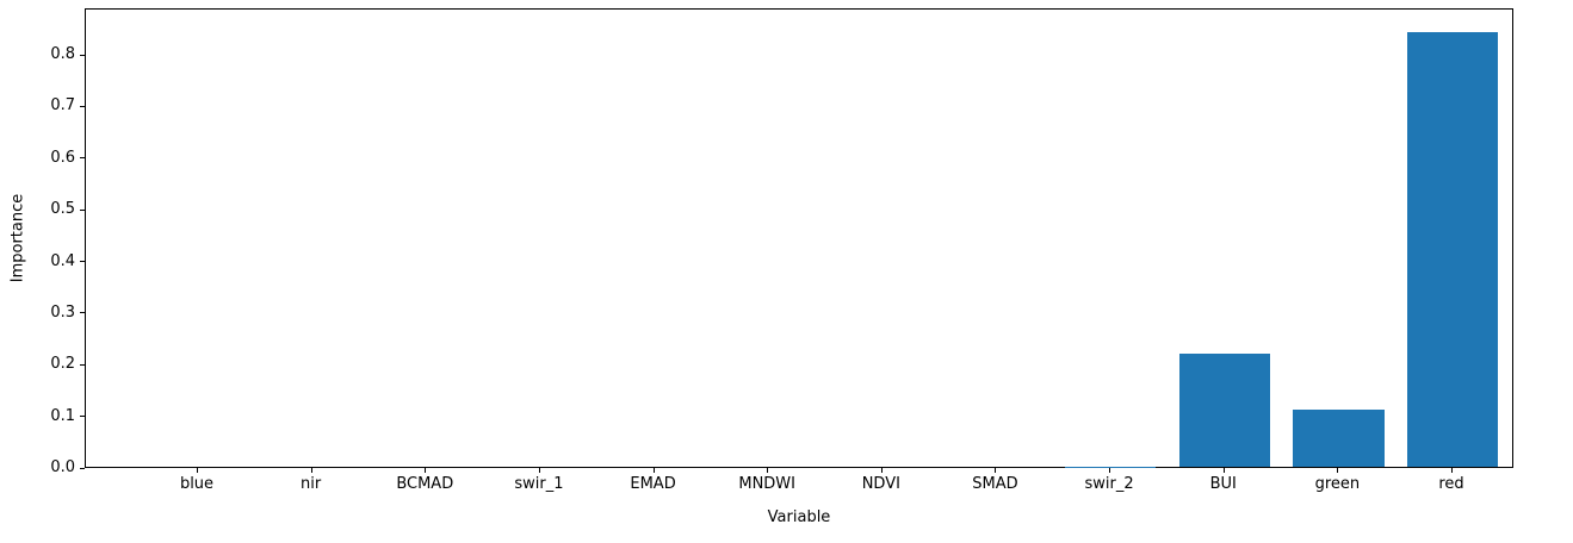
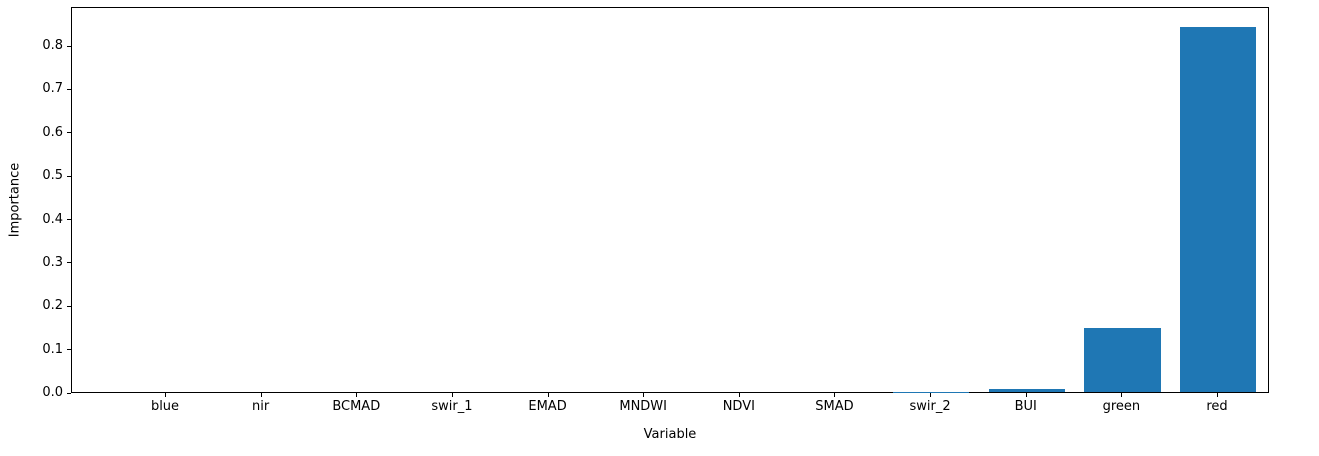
BUI: 0.22 -> 0.01
green: 0.11 -> 0.15
